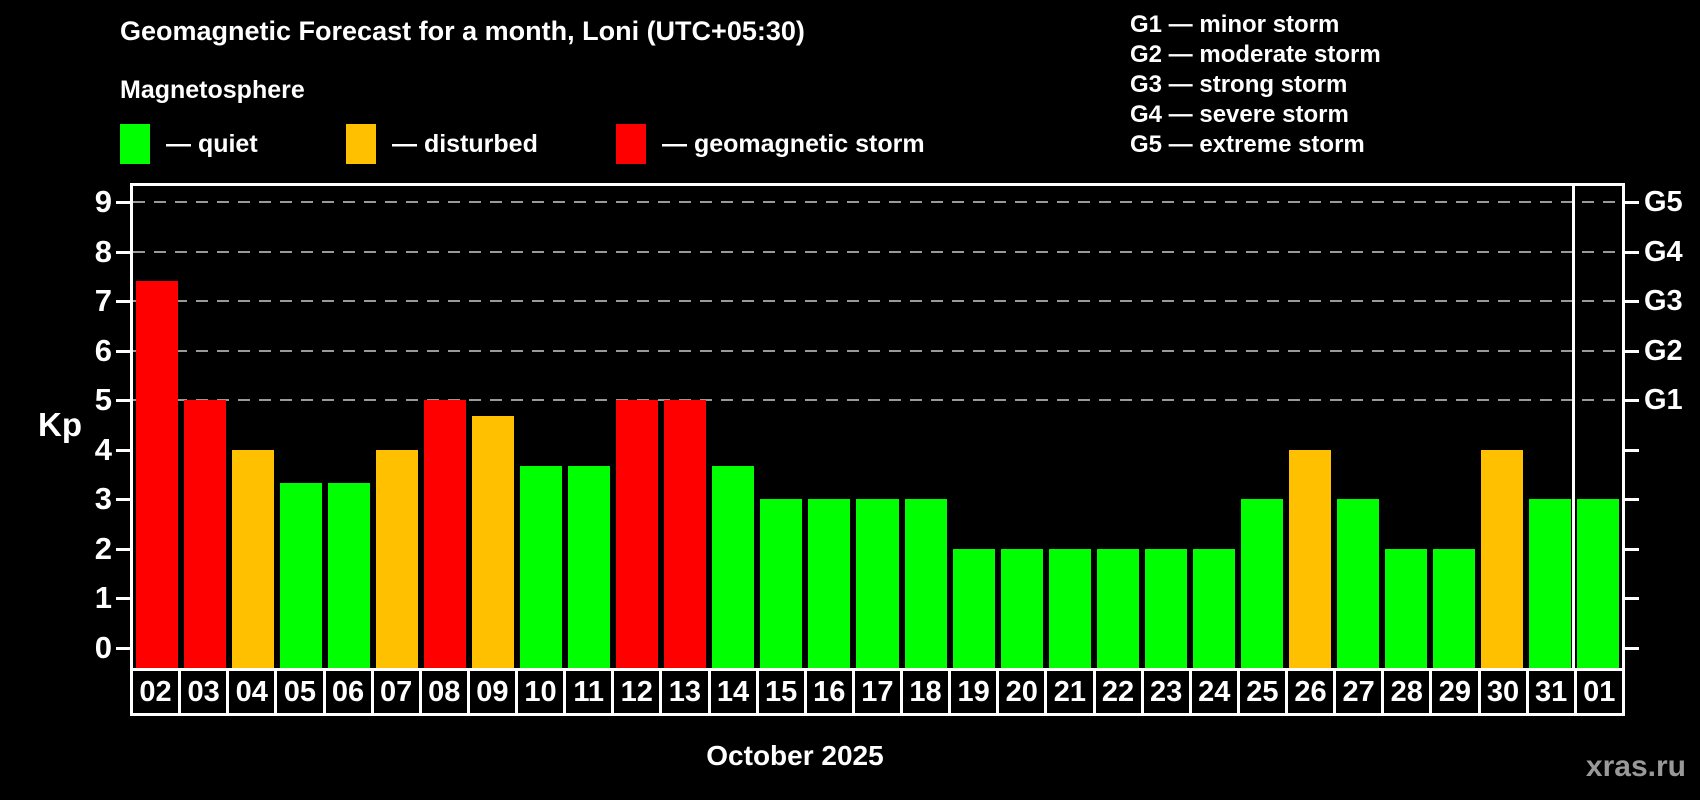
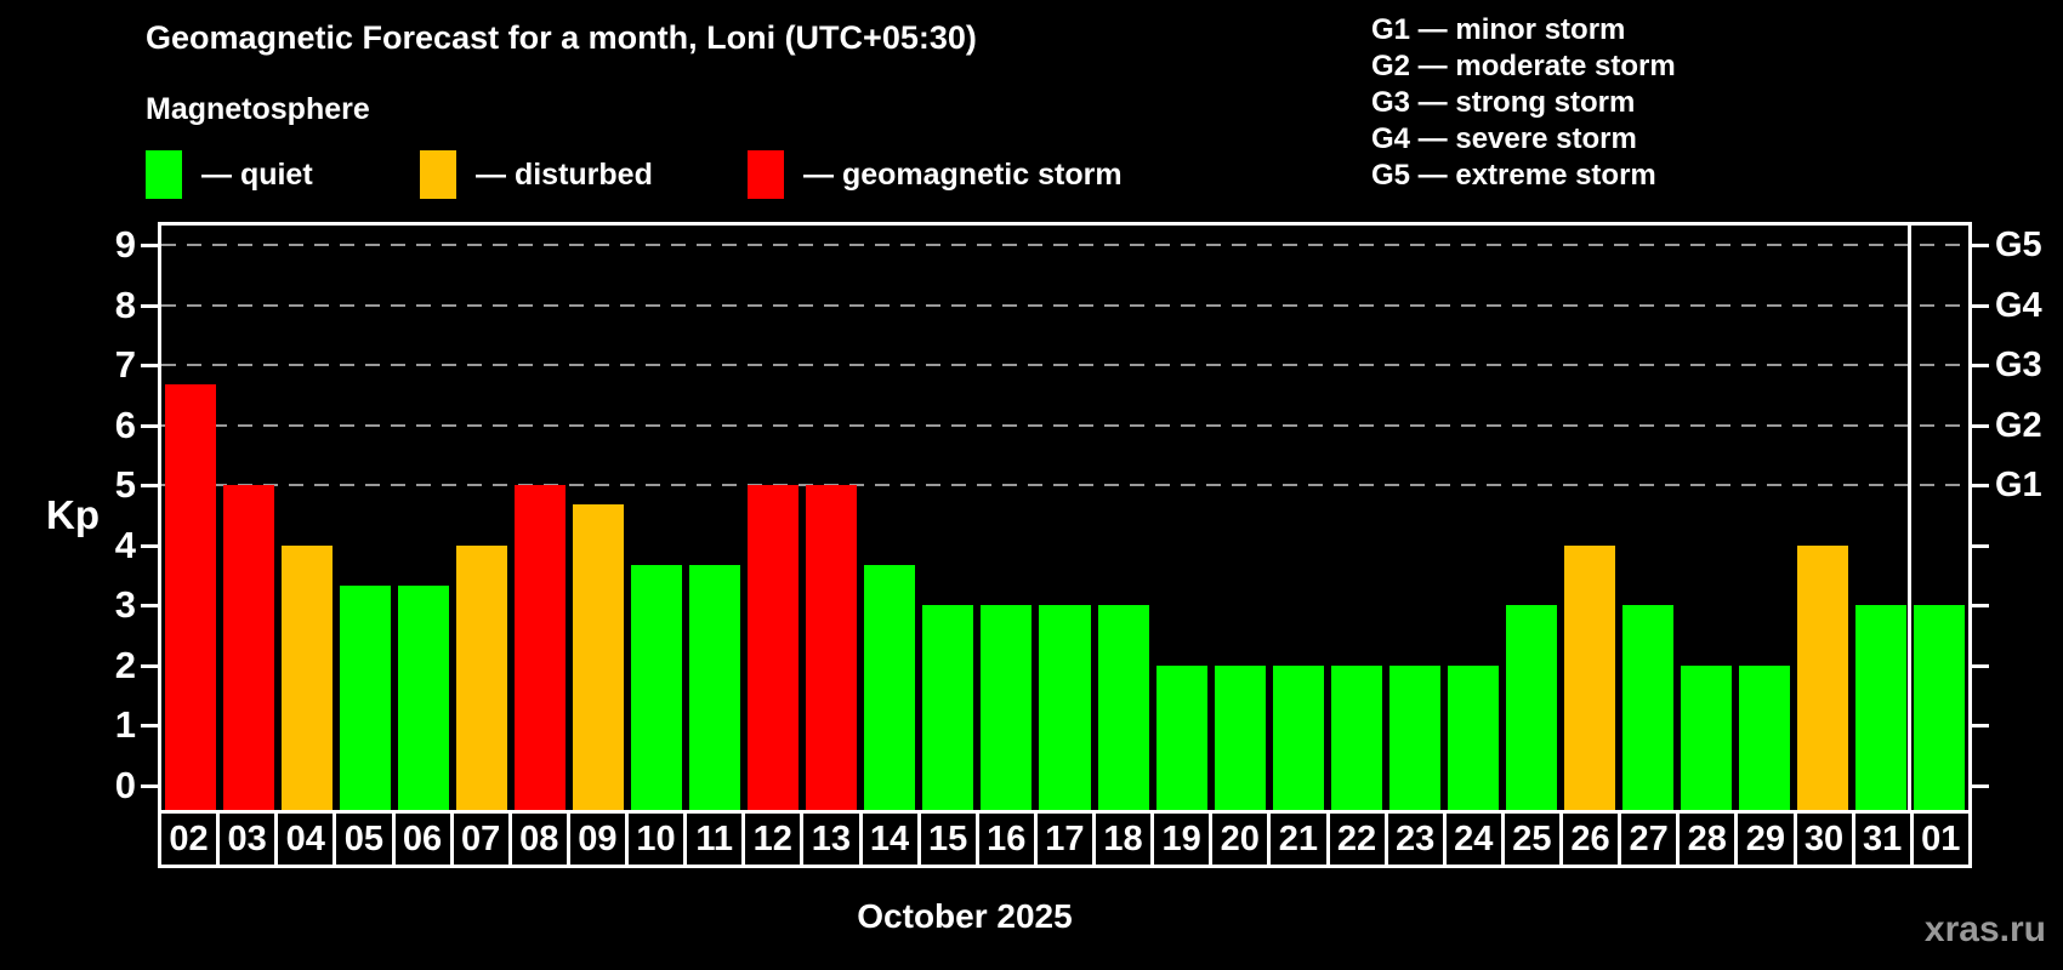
02: 7.4 -> 6.7
